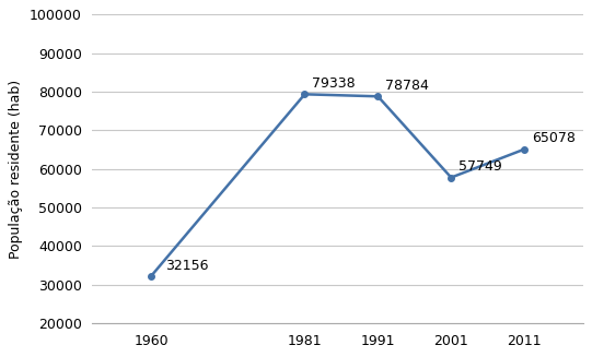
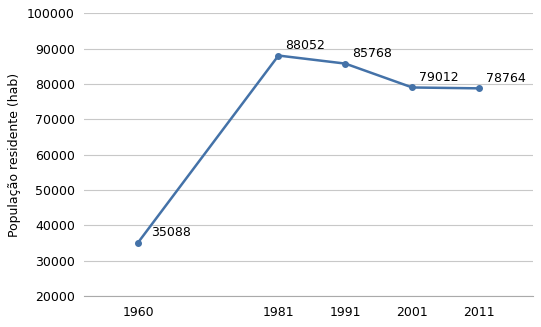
1960: 32156 -> 35088
1981: 79338 -> 88052
1991: 78784 -> 85768
2001: 57749 -> 79012
2011: 65078 -> 78764
